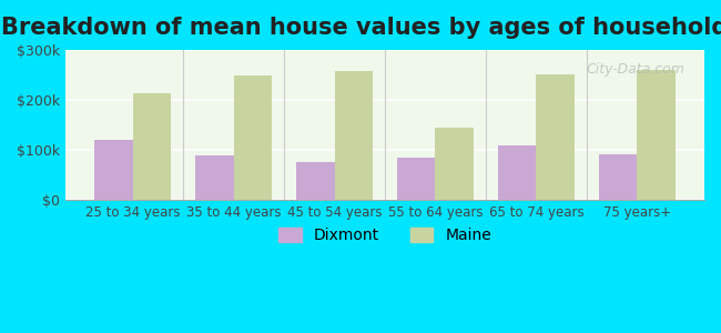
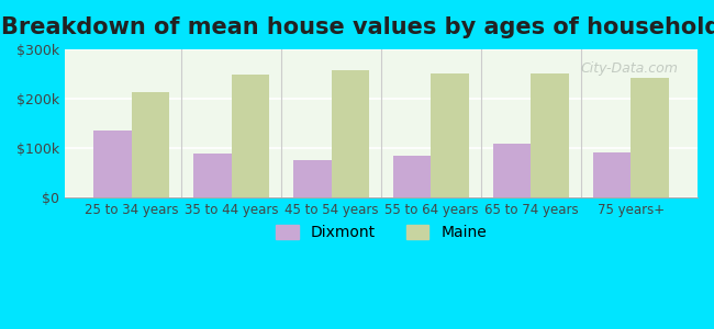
Dixmont/25 to 34 years: $120k -> $135k
Maine/55 to 64 years: $145k -> $250k
Maine/75 years+: $260k -> $243k
